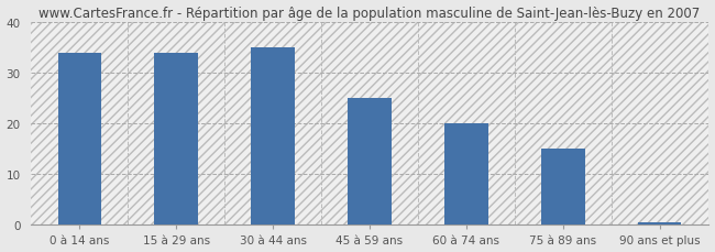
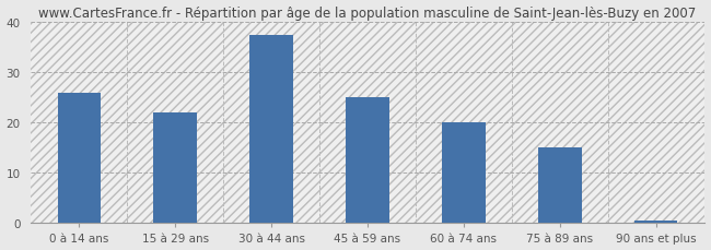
0 à 14 ans: 34.0 -> 26.0
15 à 29 ans: 34.0 -> 22.0
30 à 44 ans: 35.0 -> 37.5
